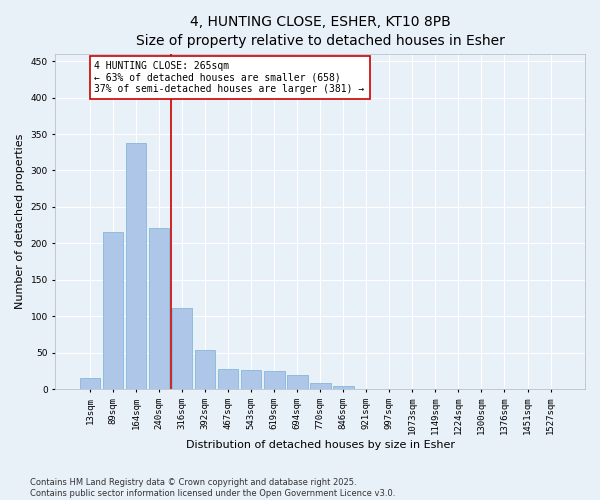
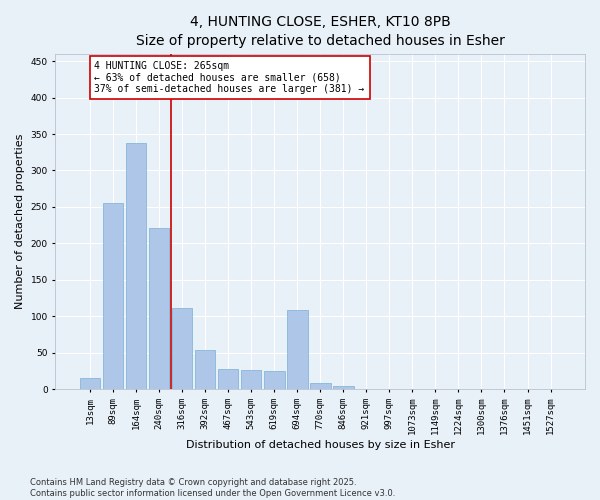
89sqm: 215 -> 256
694sqm: 19 -> 108
